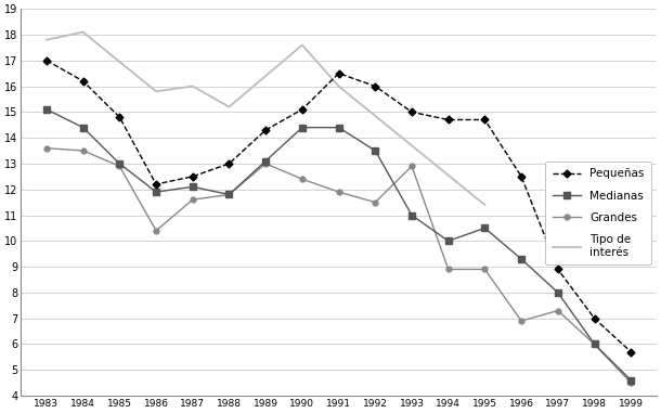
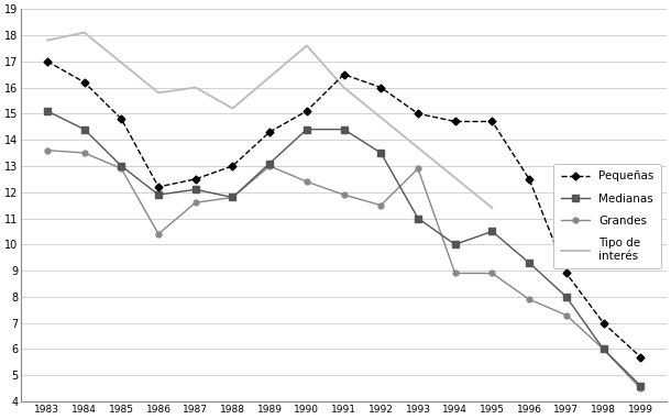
Grandes/1996: 6.9 -> 7.9
